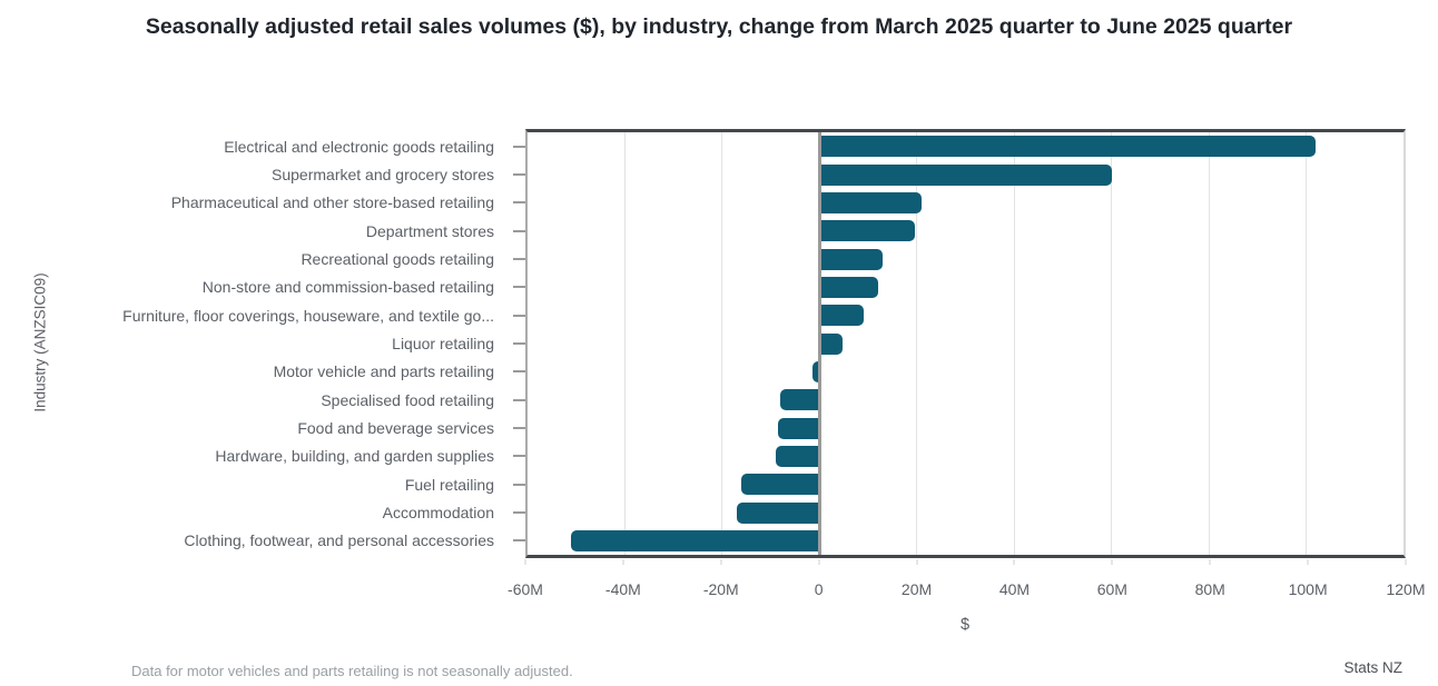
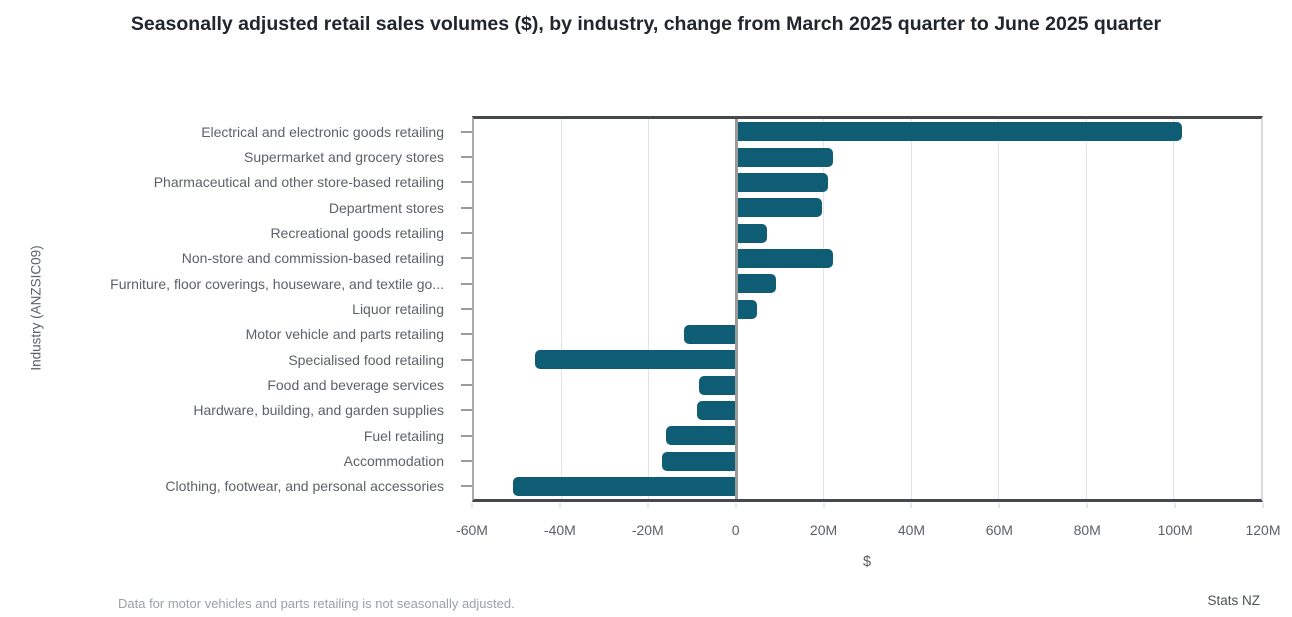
Supermarket and grocery stores: 60M -> 22M
Recreational goods retailing: 13M -> 7M
Non-store and commission-based retailing: 12M -> 22M
Motor vehicle and parts retailing: -2M -> -12M
Specialised food retailing: -8M -> -46M
